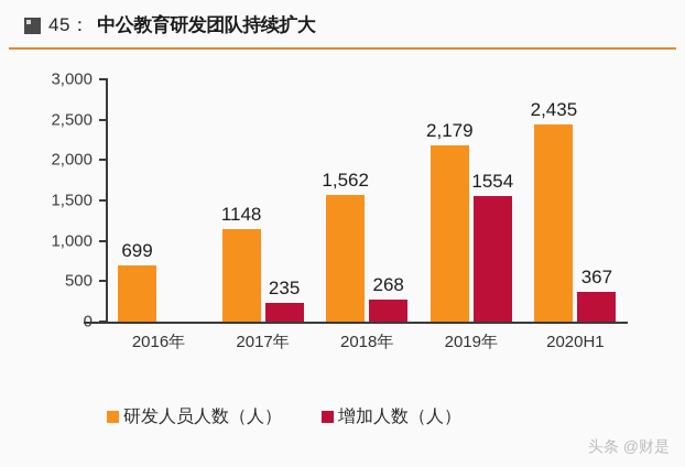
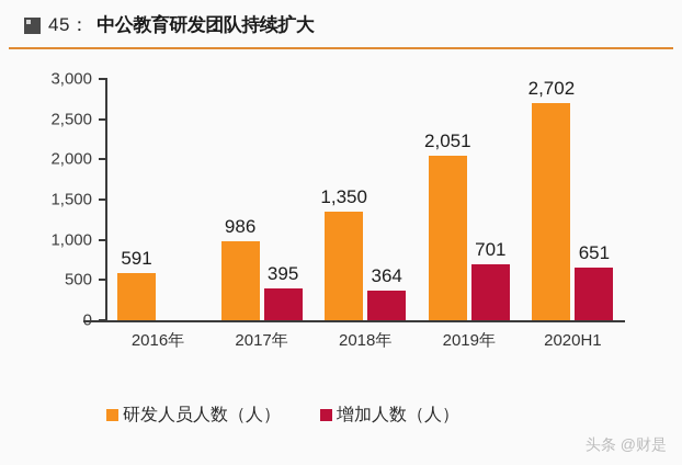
研发人员人数（人）/2016年: 699 -> 591
研发人员人数（人）/2017年: 1148 -> 986
增加人数（人）/2017年: 235 -> 395
研发人员人数（人）/2018年: 1,562 -> 1,350
增加人数（人）/2018年: 268 -> 364
研发人员人数（人）/2019年: 2,179 -> 2,051
增加人数（人）/2019年: 1554 -> 701
研发人员人数（人）/2020H1: 2,435 -> 2,702
增加人数（人）/2020H1: 367 -> 651
